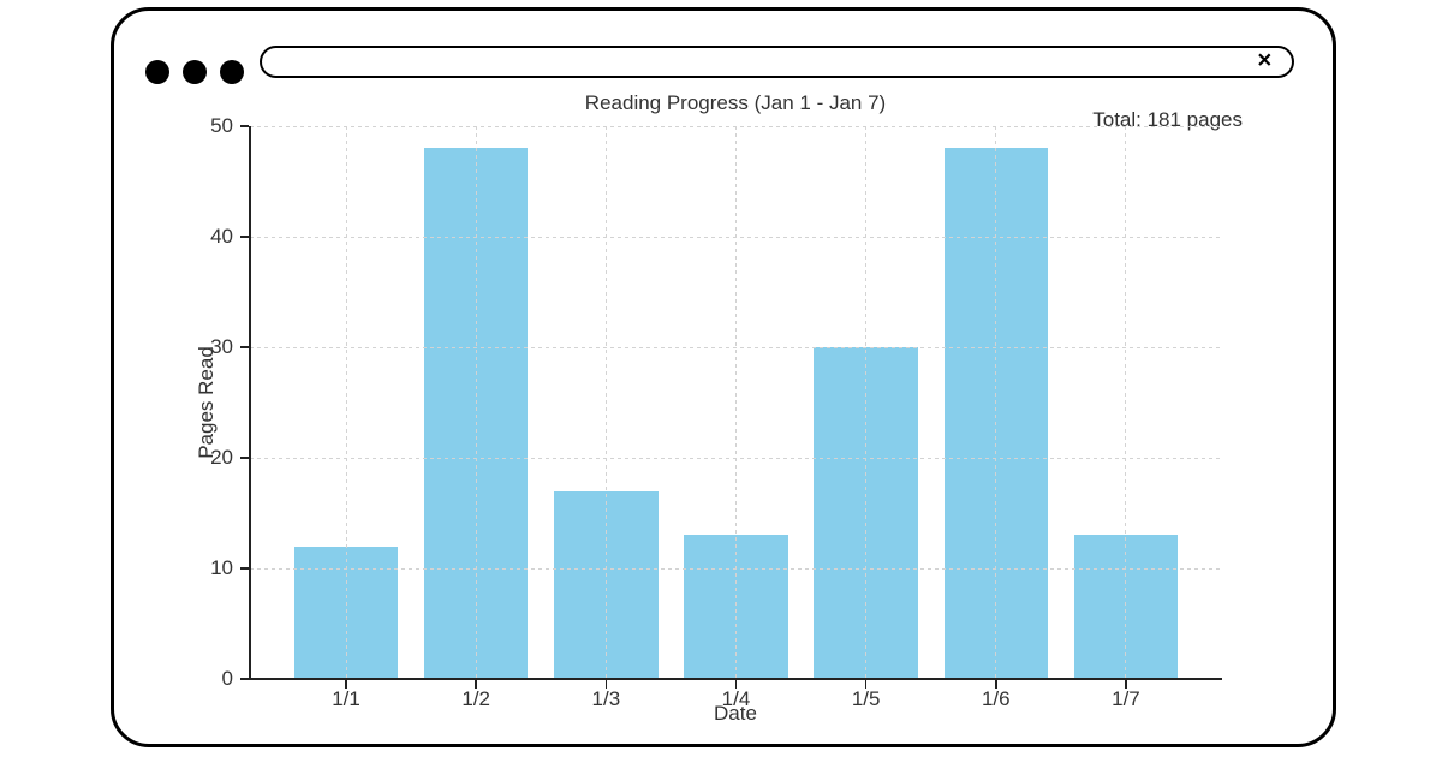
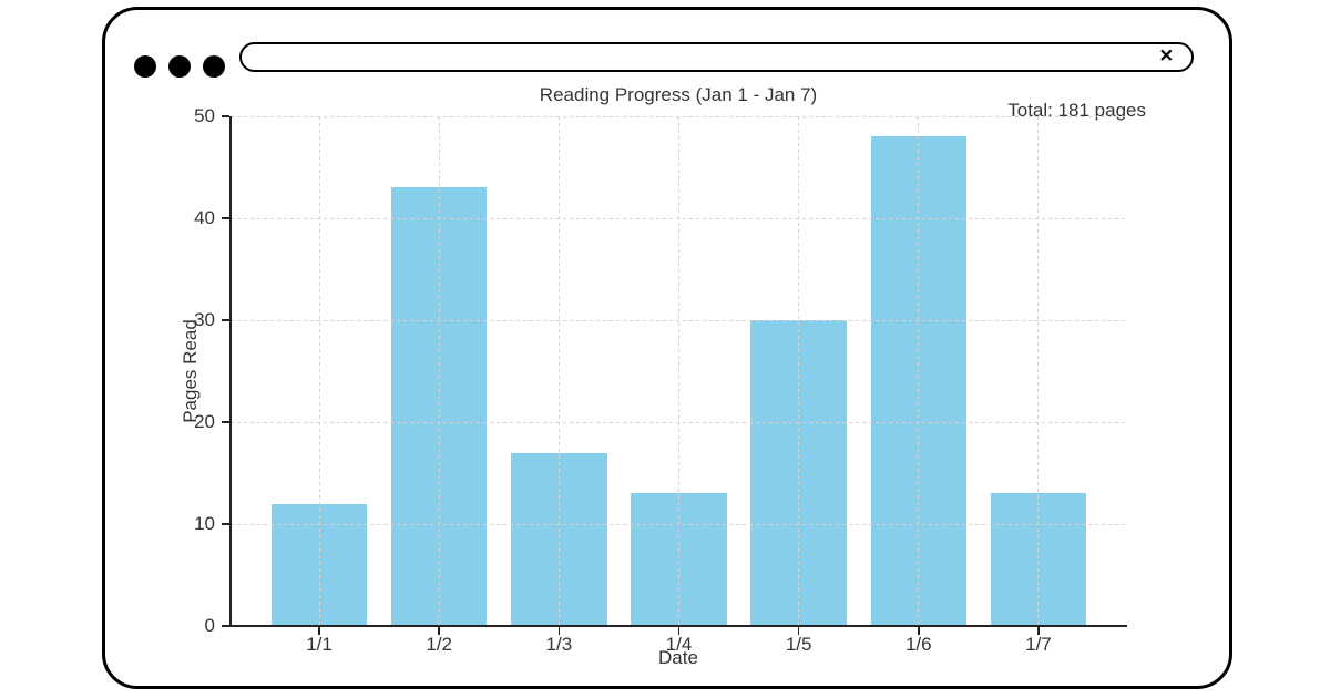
1/2: 48 -> 43
